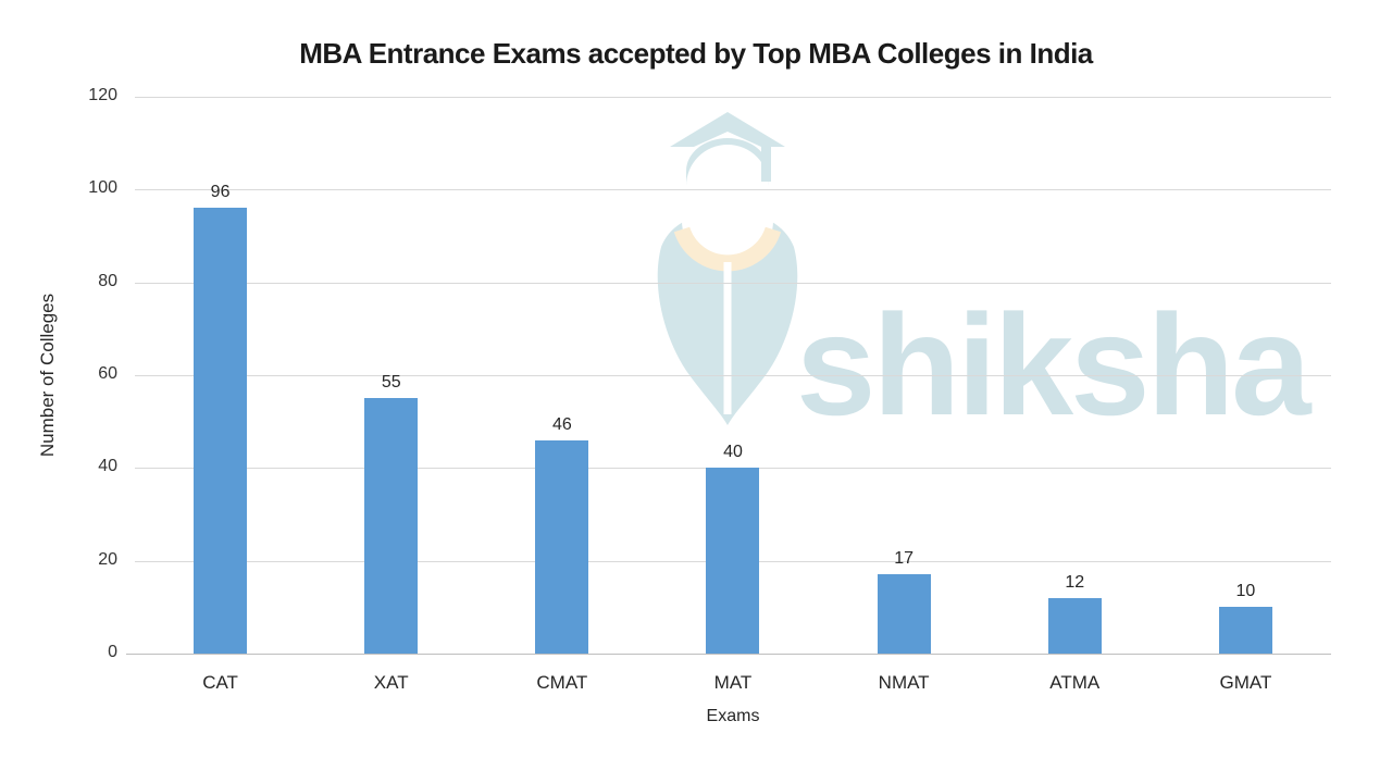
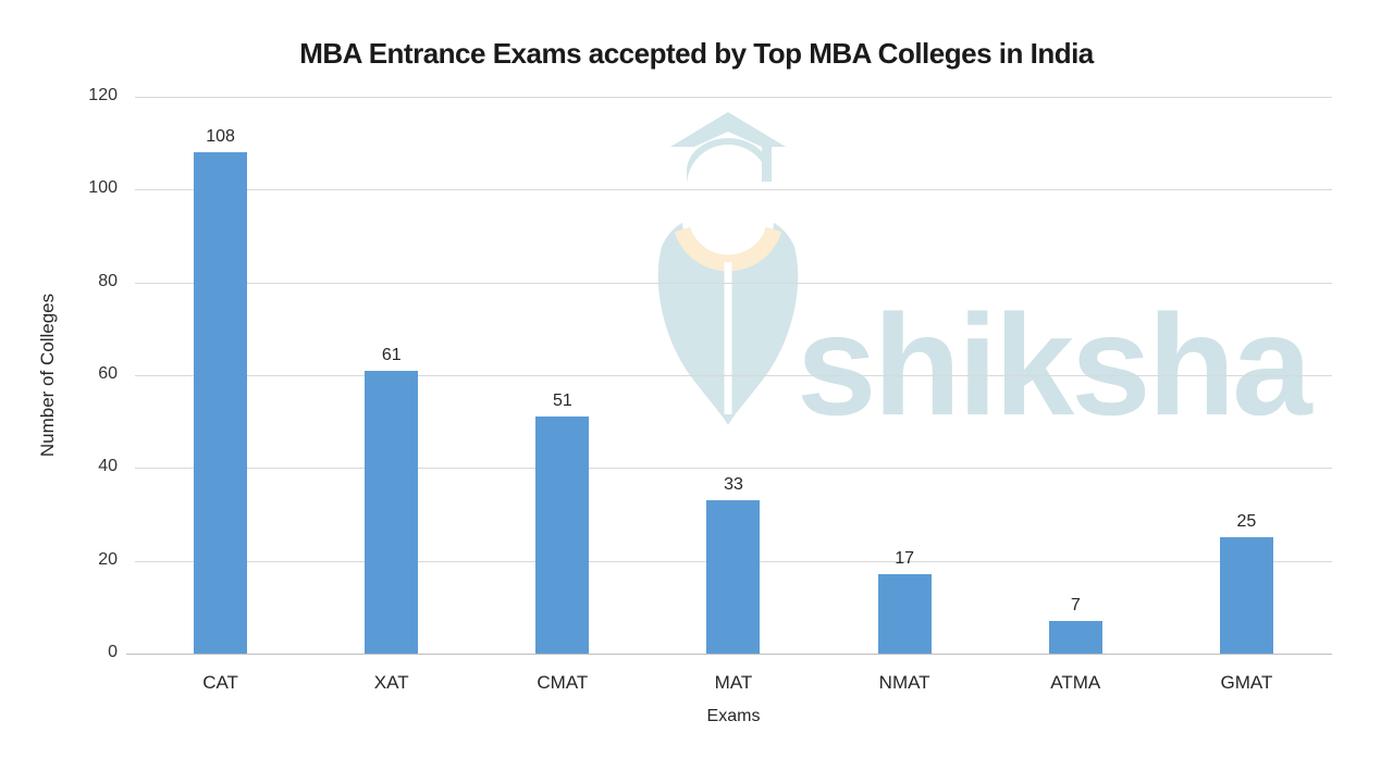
CAT: 96 -> 108
XAT: 55 -> 61
CMAT: 46 -> 51
MAT: 40 -> 33
ATMA: 12 -> 7
GMAT: 10 -> 25
